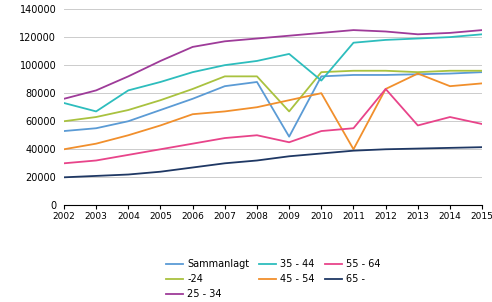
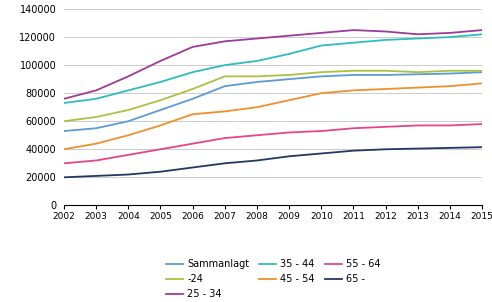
35 - 44/2003: 67000 -> 76000
Sammanlagt/2009: 49000 -> 90000
-24/2009: 67000 -> 93000
55 - 64/2009: 45000 -> 52000
35 - 44/2010: 89000 -> 114000
45 - 54/2011: 40000 -> 82000
55 - 64/2012: 83000 -> 56000
45 - 54/2013: 94000 -> 84000
55 - 64/2014: 63000 -> 57000
